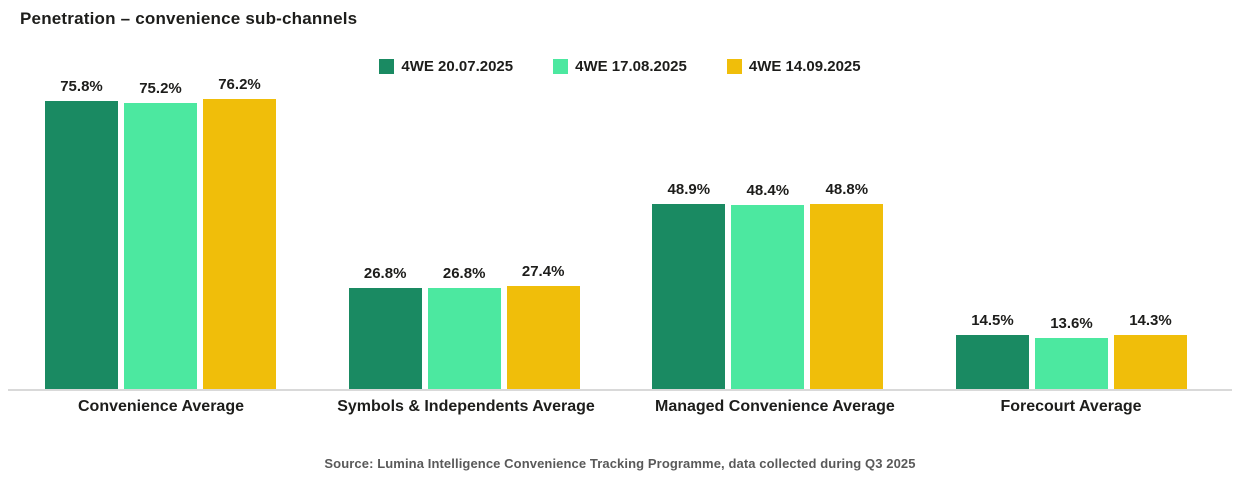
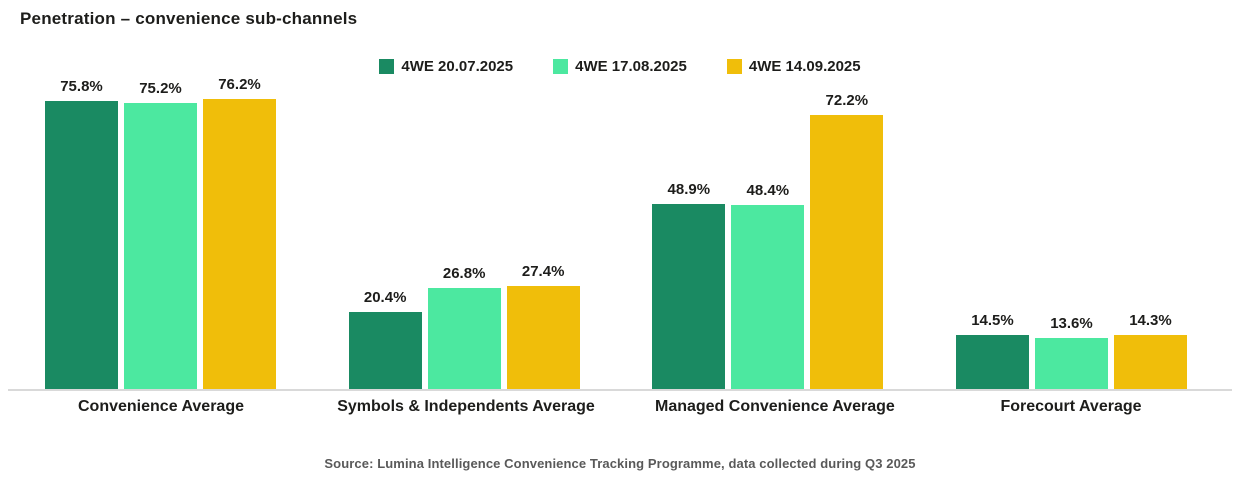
4WE 20.07.2025/Symbols & Independents Average: 26.8% -> 20.4%
4WE 14.09.2025/Managed Convenience Average: 48.8% -> 72.2%
